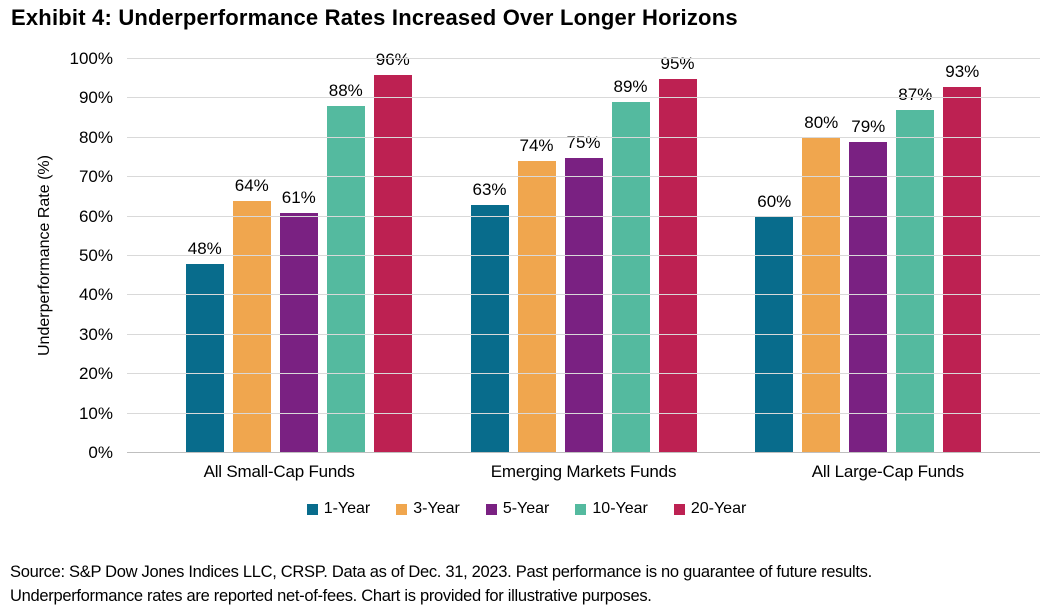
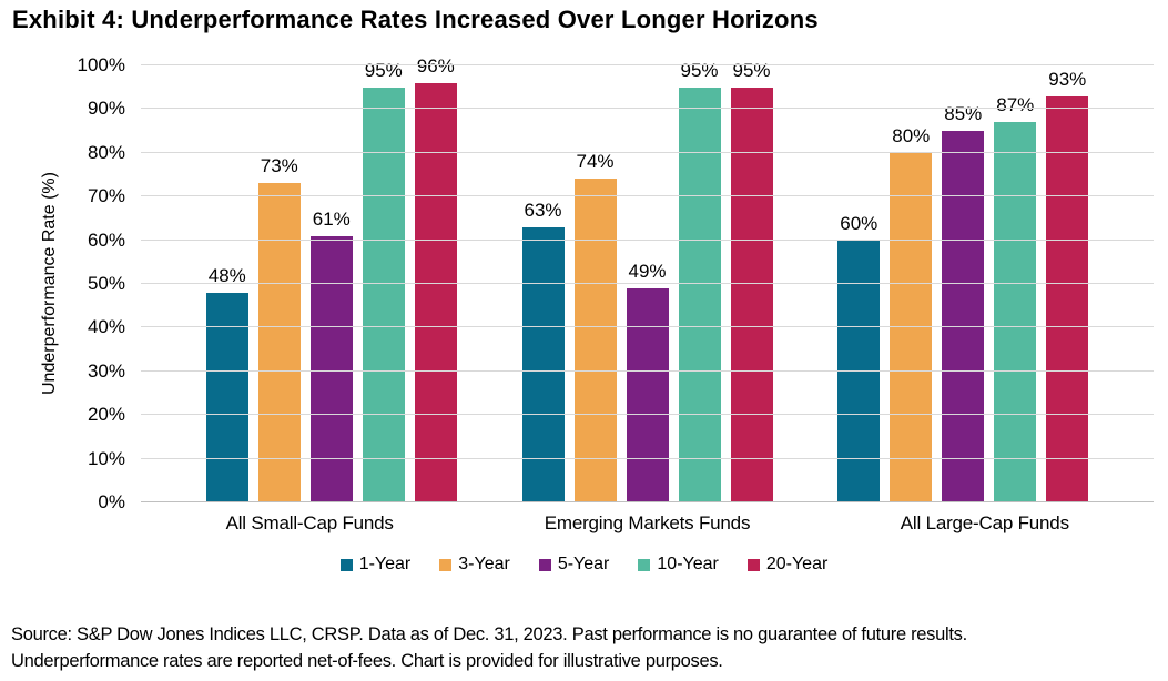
3-Year/All Small-Cap Funds: 64% -> 73%
10-Year/All Small-Cap Funds: 88% -> 95%
5-Year/Emerging Markets Funds: 75% -> 49%
10-Year/Emerging Markets Funds: 89% -> 95%
5-Year/All Large-Cap Funds: 79% -> 85%
